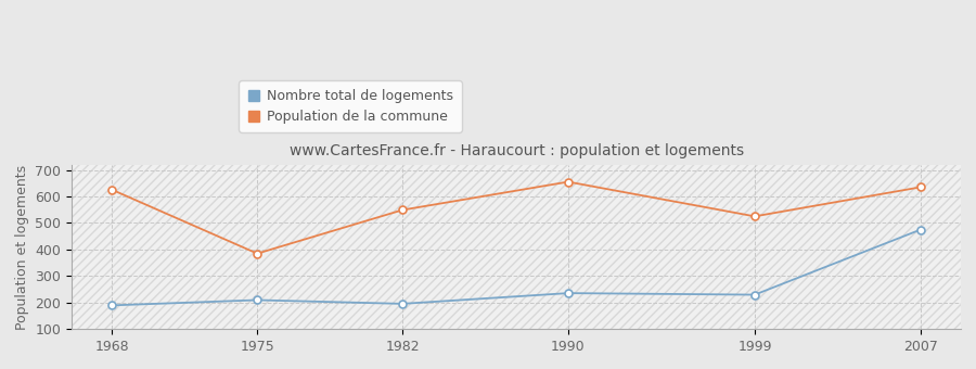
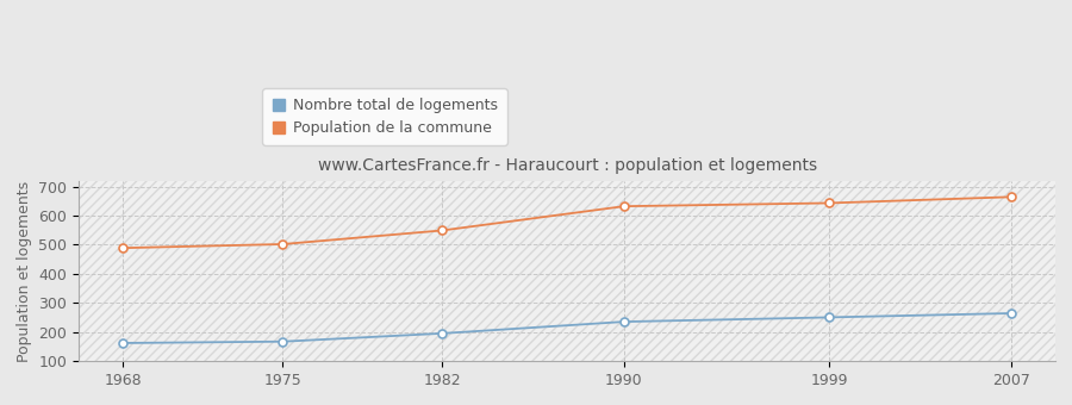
Nombre total de logements/1968: 190 -> 163
Population de la commune/1968: 625 -> 489
Nombre total de logements/1975: 210 -> 168
Population de la commune/1975: 385 -> 502
Population de la commune/1990: 655 -> 632
Nombre total de logements/1999: 230 -> 251
Population de la commune/1999: 525 -> 643
Nombre total de logements/2007: 475 -> 265
Population de la commune/2007: 635 -> 664
